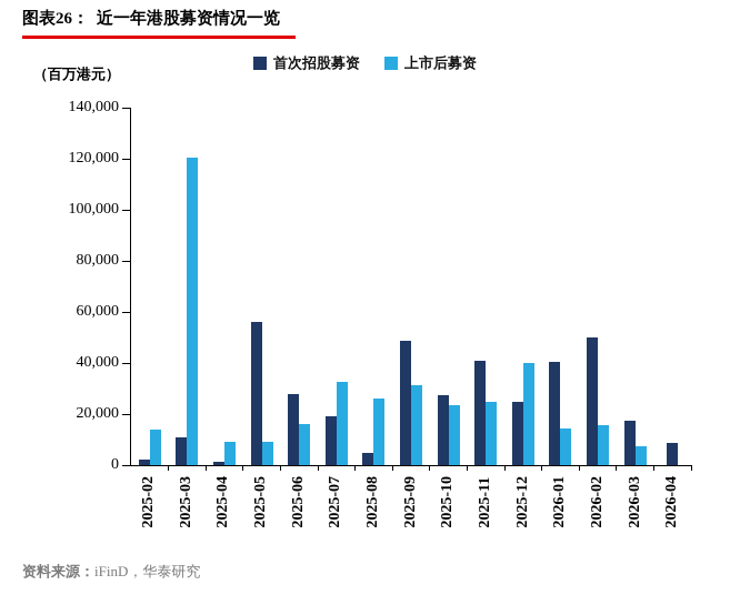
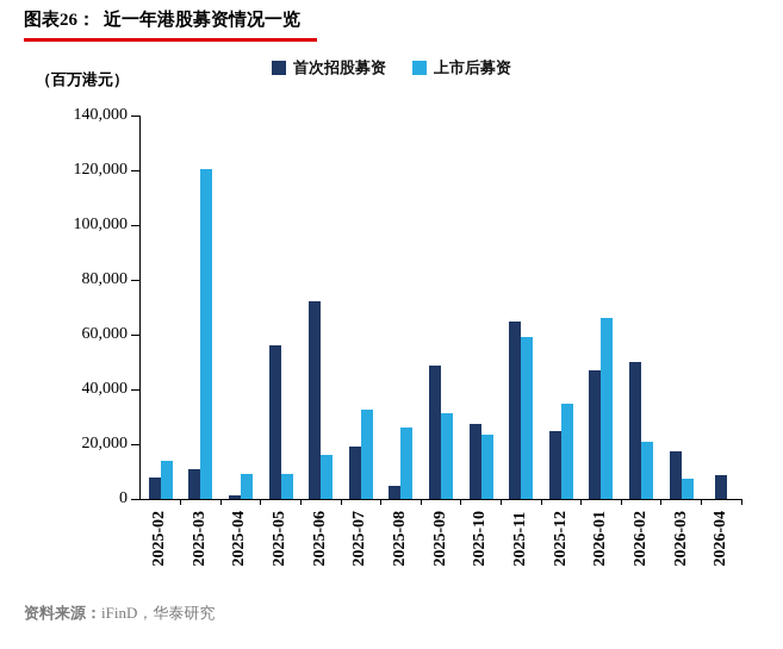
首次招股募资/2025-02: 2000 -> 8000
首次招股募资/2025-06: 28000 -> 72000
首次招股募资/2025-11: 41000 -> 65000
上市后募资/2025-11: 25000 -> 59000
上市后募资/2025-12: 40000 -> 35000
首次招股募资/2026-01: 40000 -> 47000
上市后募资/2026-01: 14000 -> 66000
上市后募资/2026-02: 16000 -> 21000
